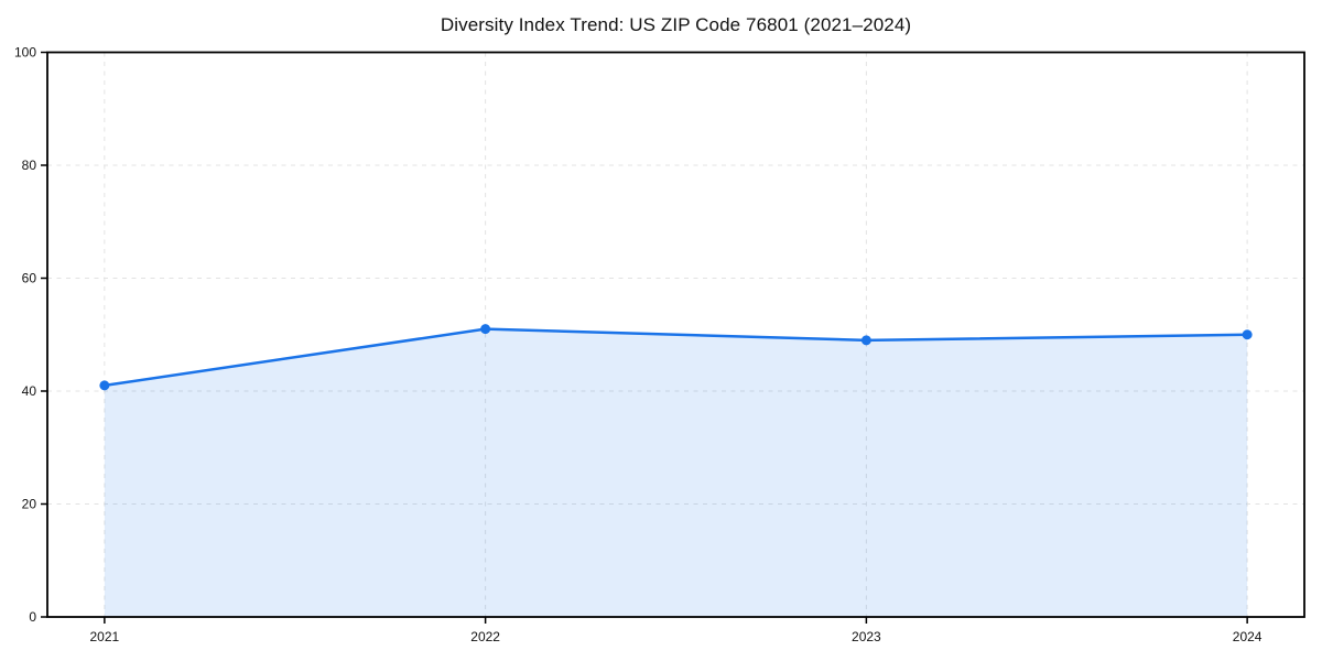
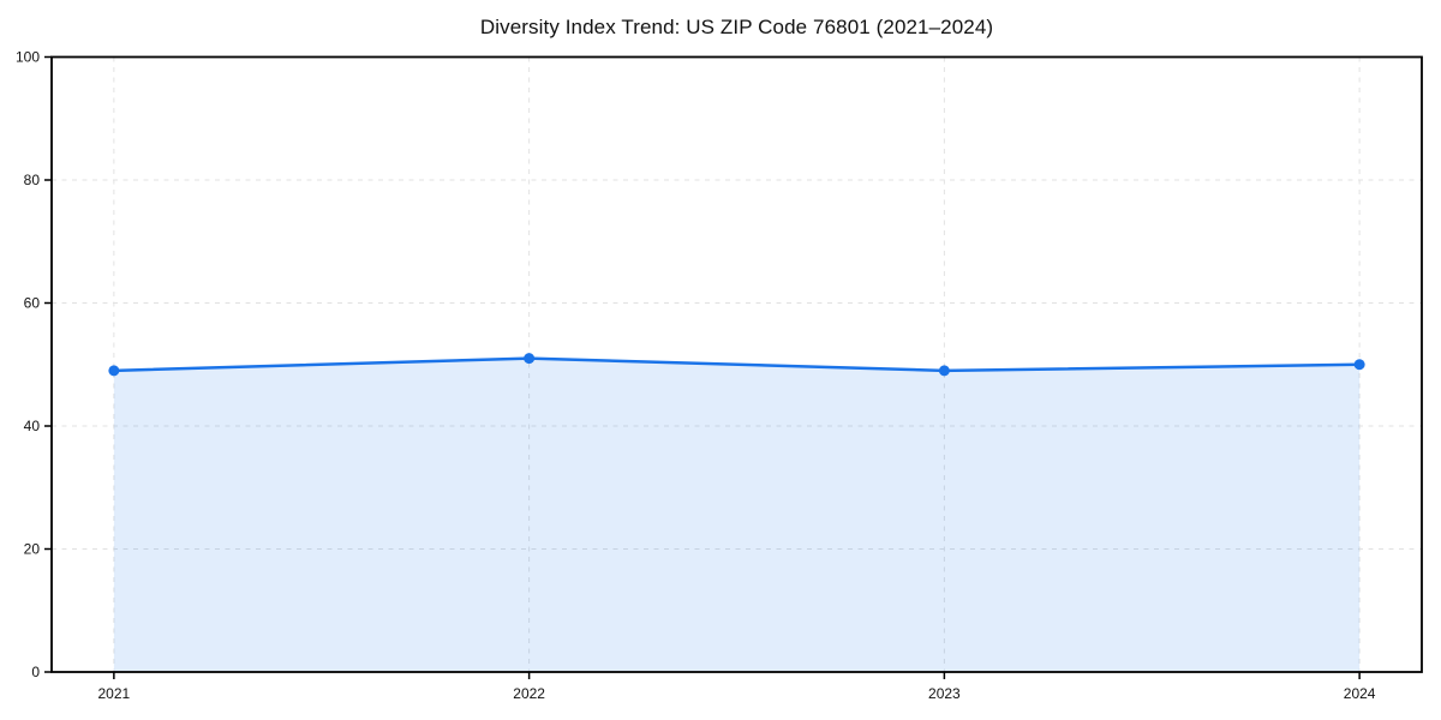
2021: 41 -> 49
